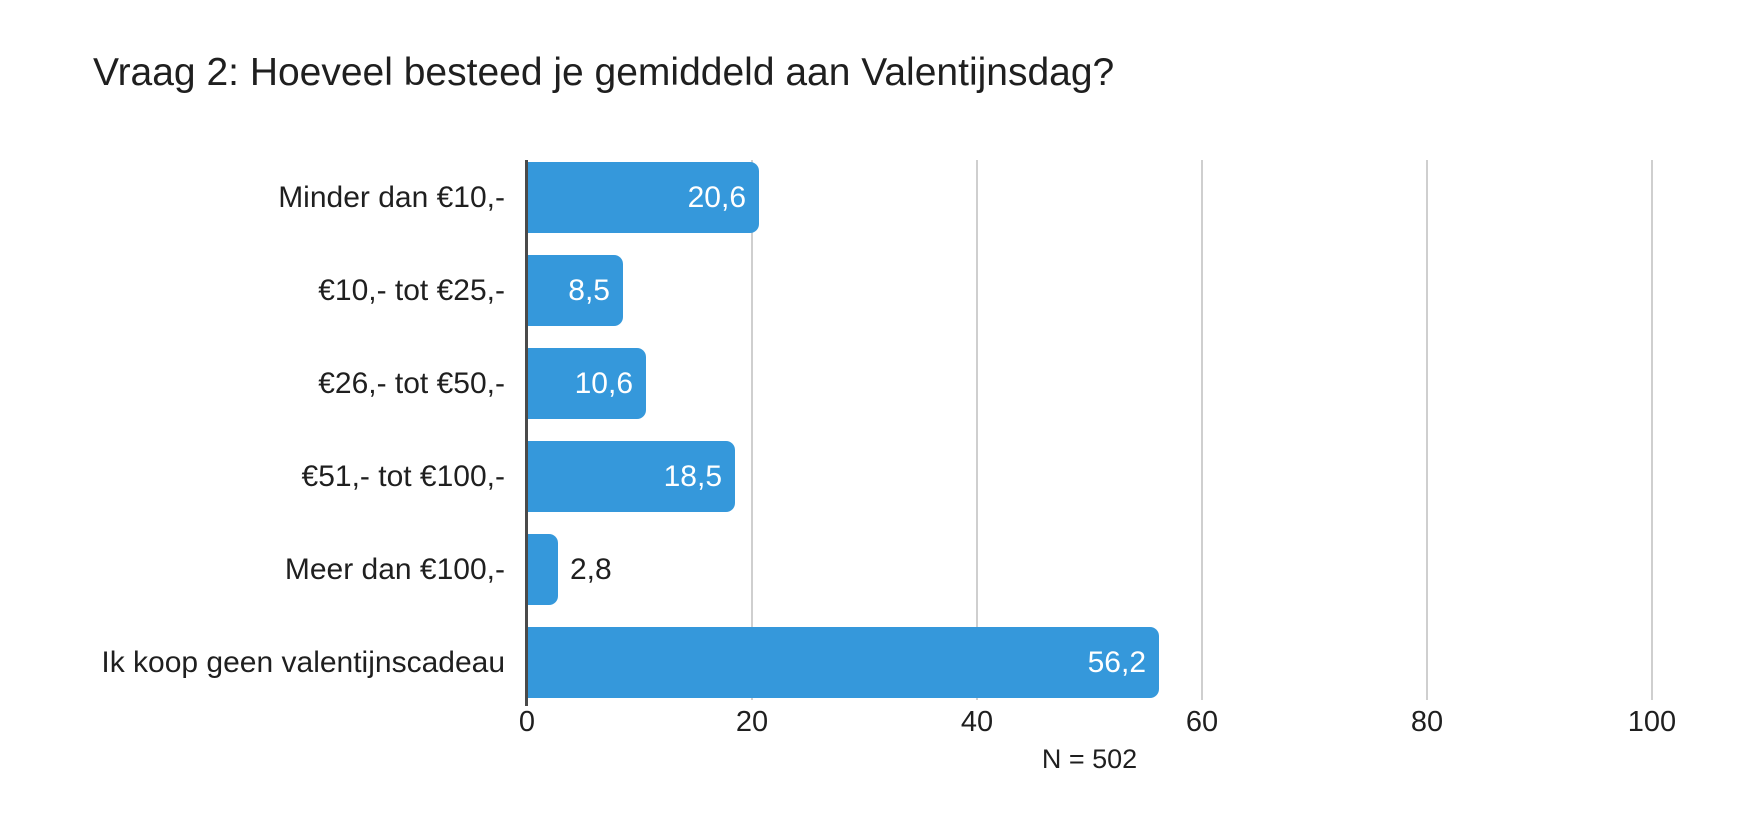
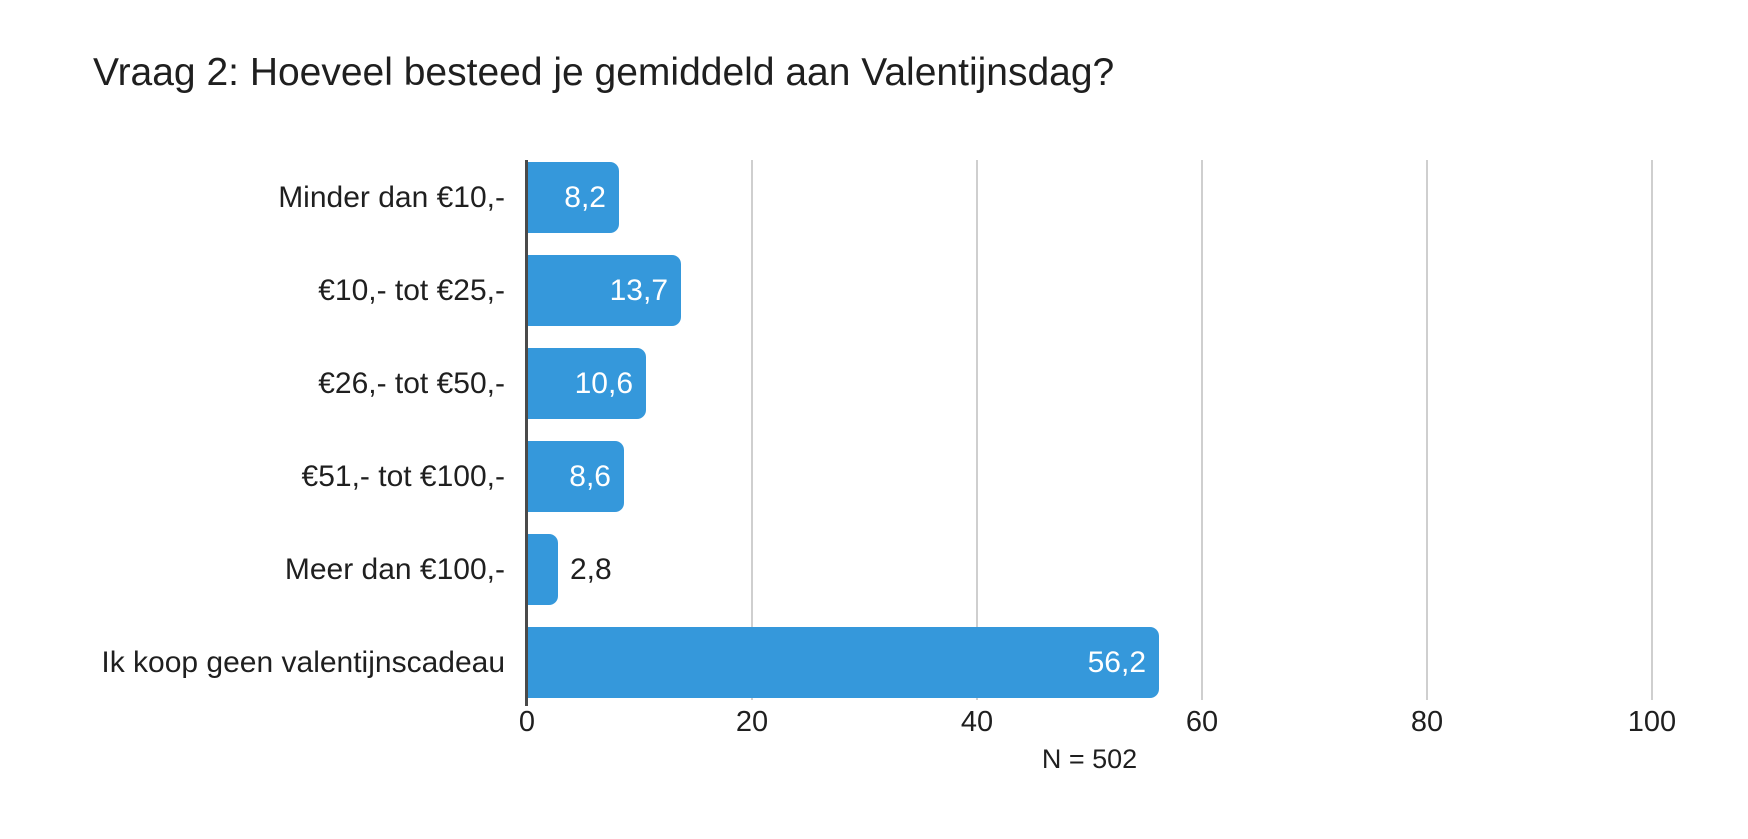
Minder dan €10,-: 20,6 -> 8,2
€10,- tot €25,-: 8,5 -> 13,7
€51,- tot €100,-: 18,5 -> 8,6
